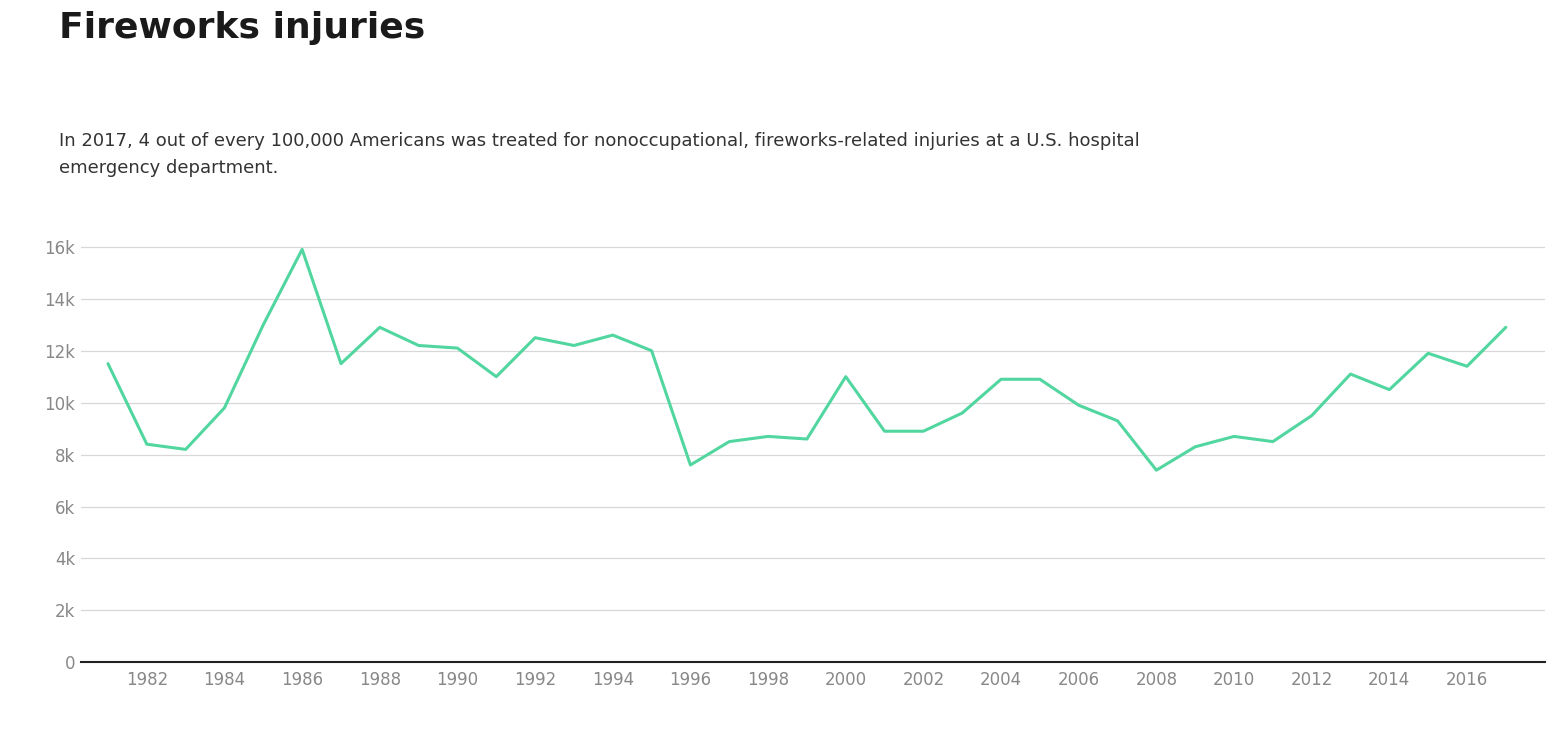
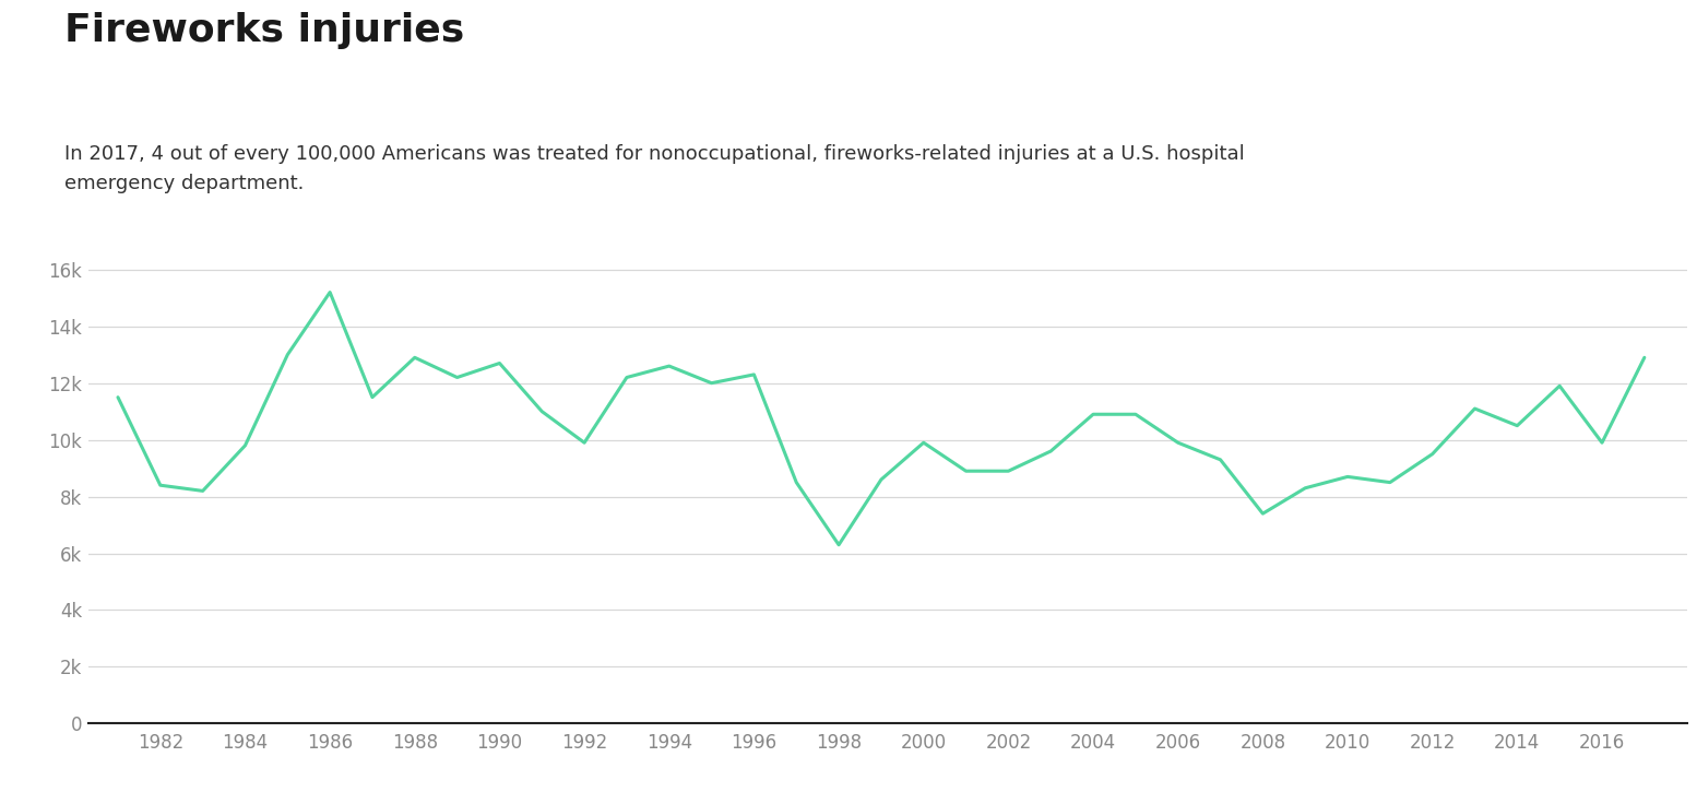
1986: 15.9k -> 15.2k
1990: 12.1k -> 12.7k
1992: 12.5k -> 9.9k
1996: 7.6k -> 12.3k
1998: 8.7k -> 6.3k
2000: 11.0k -> 9.9k
2016: 11.4k -> 9.9k
